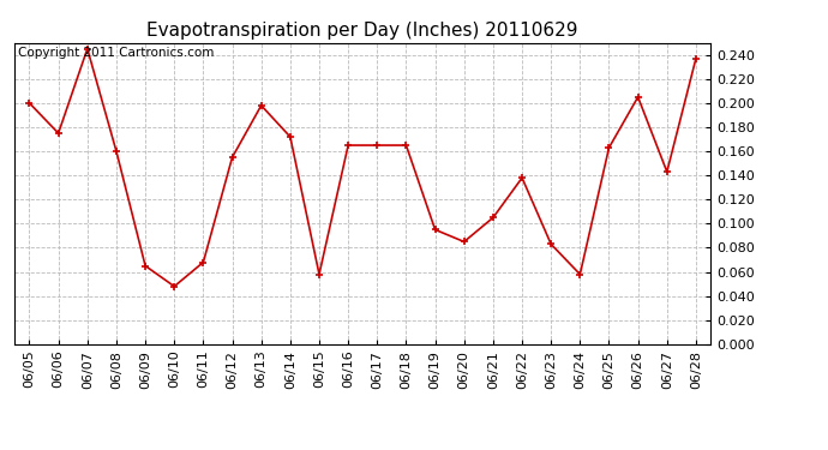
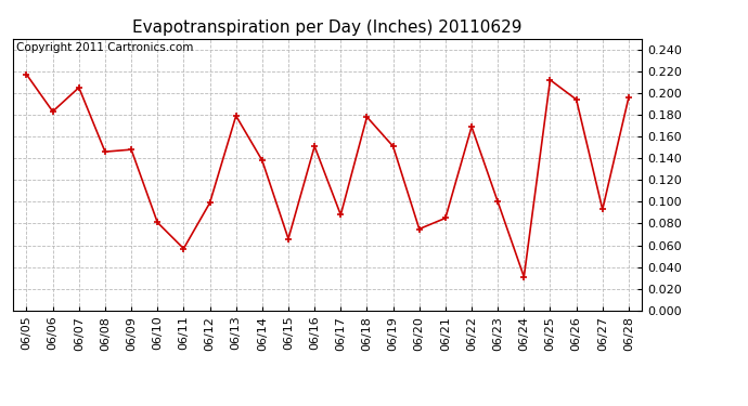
06/05: 0.200 -> 0.217
06/06: 0.175 -> 0.183
06/07: 0.245 -> 0.205
06/08: 0.160 -> 0.146
06/09: 0.065 -> 0.148
06/10: 0.048 -> 0.081
06/11: 0.068 -> 0.057
06/12: 0.155 -> 0.099
06/13: 0.198 -> 0.179
06/14: 0.172 -> 0.138
06/15: 0.058 -> 0.066
06/16: 0.165 -> 0.151
06/17: 0.165 -> 0.088
06/18: 0.165 -> 0.178
06/19: 0.095 -> 0.151
06/20: 0.085 -> 0.075
06/21: 0.105 -> 0.085
06/22: 0.138 -> 0.169
06/23: 0.083 -> 0.100
06/24: 0.058 -> 0.031
06/25: 0.163 -> 0.212
06/26: 0.205 -> 0.194
06/27: 0.143 -> 0.093
06/28: 0.237 -> 0.196
